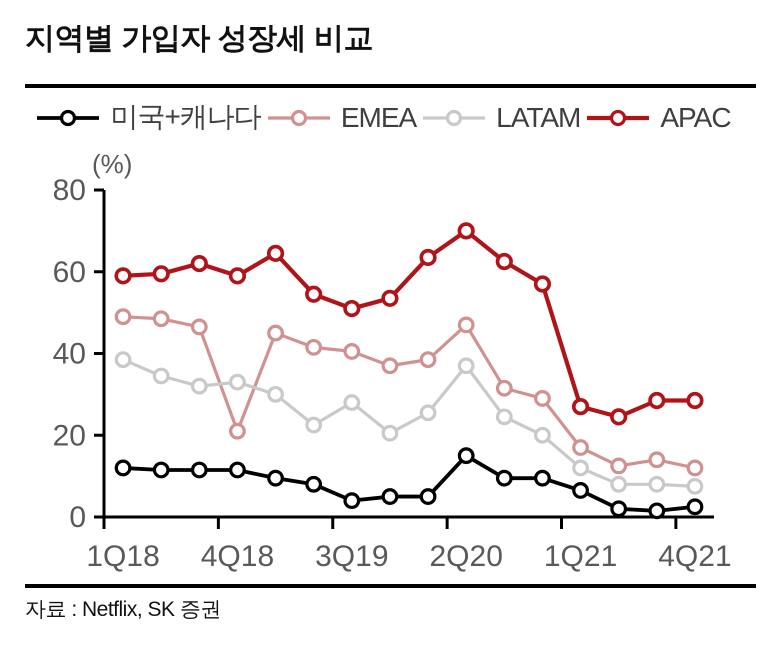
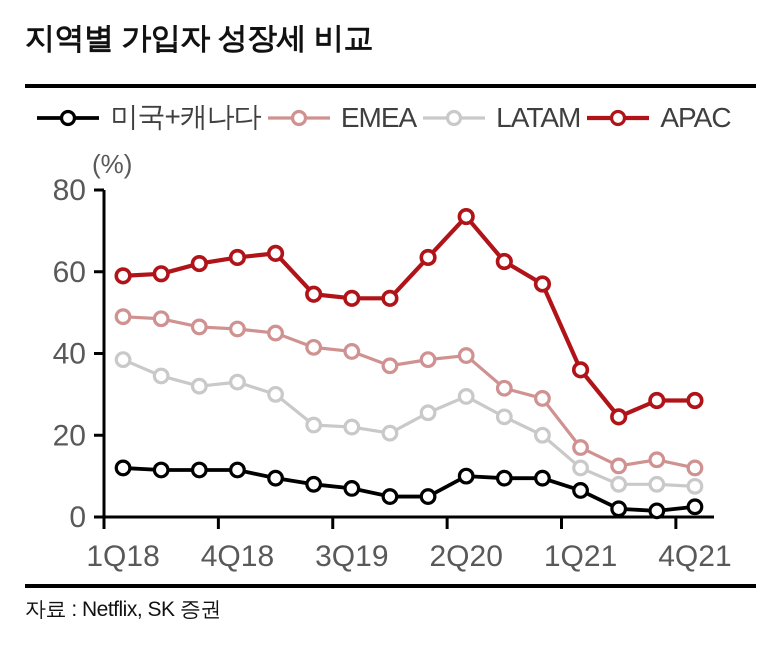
EMEA/4Q18: 21 -> 46
APAC/4Q18: 59 -> 64
미국+캐나다/3Q19: 4 -> 7
LATAM/3Q19: 28 -> 22
APAC/3Q19: 51 -> 54
미국+캐나다/2Q20: 15 -> 10
EMEA/2Q20: 47 -> 40
LATAM/2Q20: 37 -> 30
APAC/2Q20: 70 -> 74
APAC/1Q21: 27 -> 36
